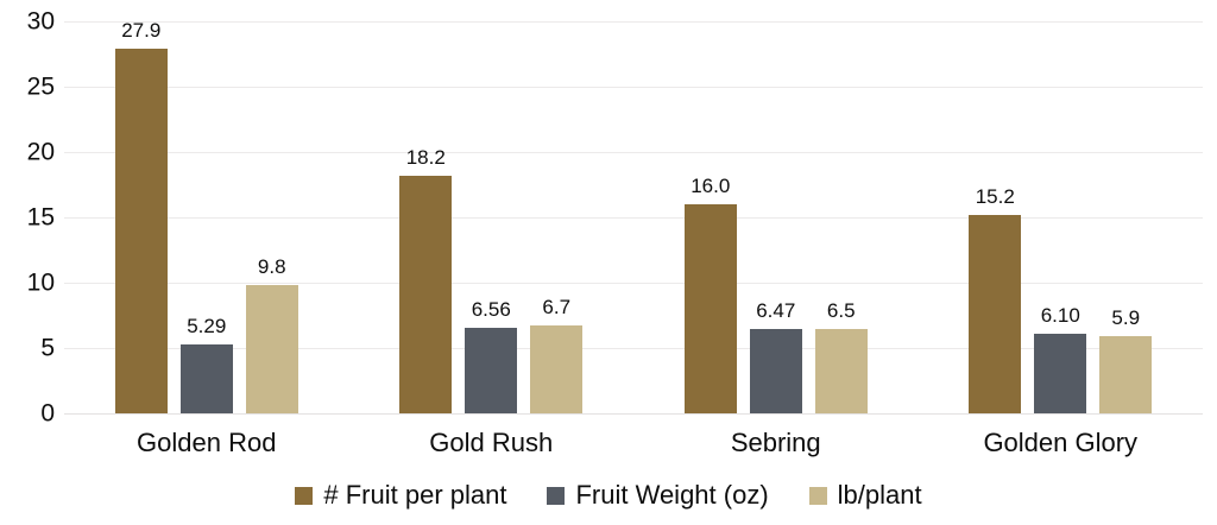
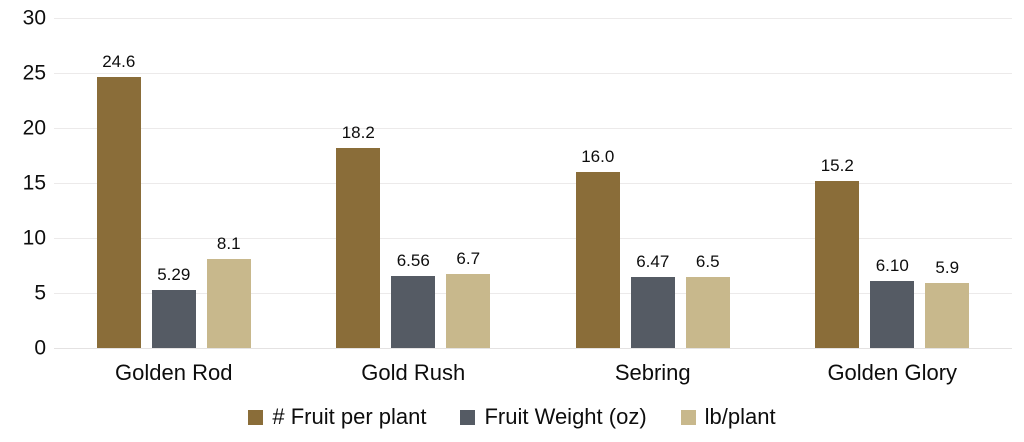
# Fruit per plant/Golden Rod: 27.9 -> 24.6
lb/plant/Golden Rod: 9.8 -> 8.1
